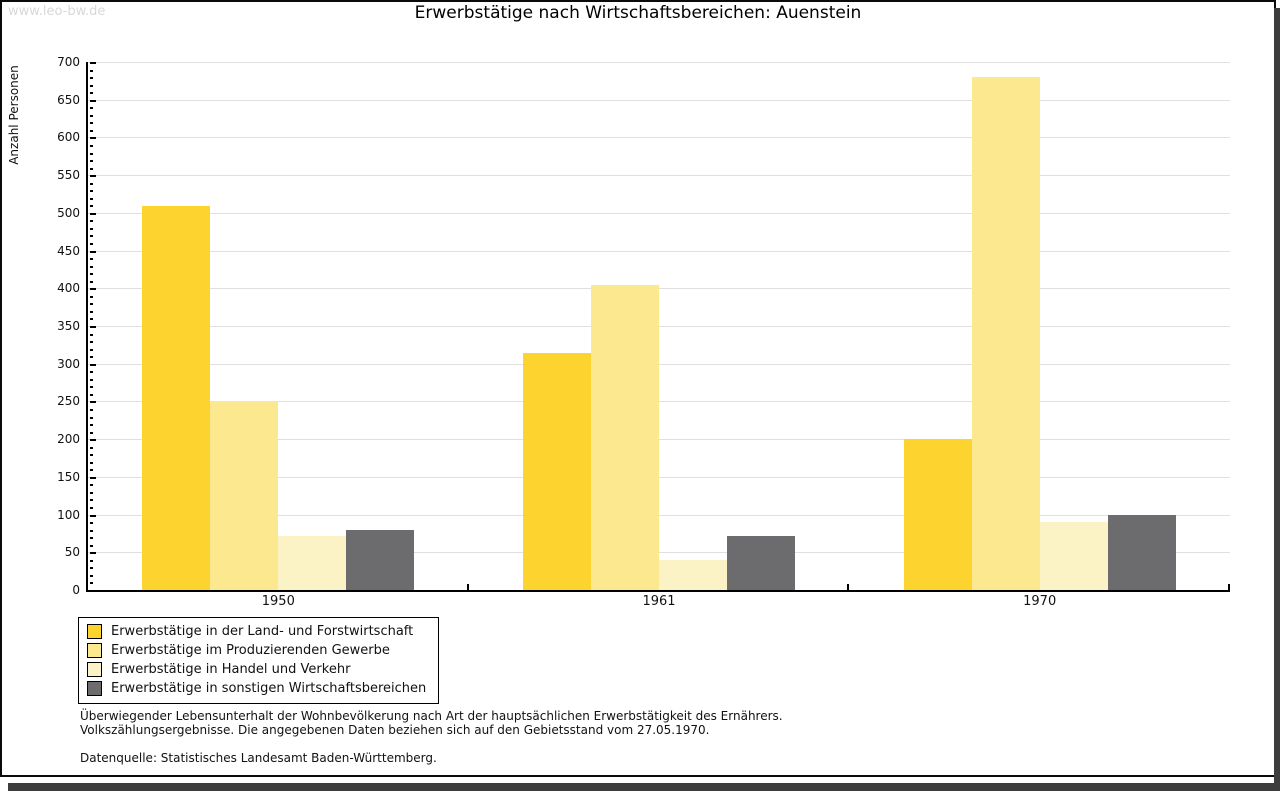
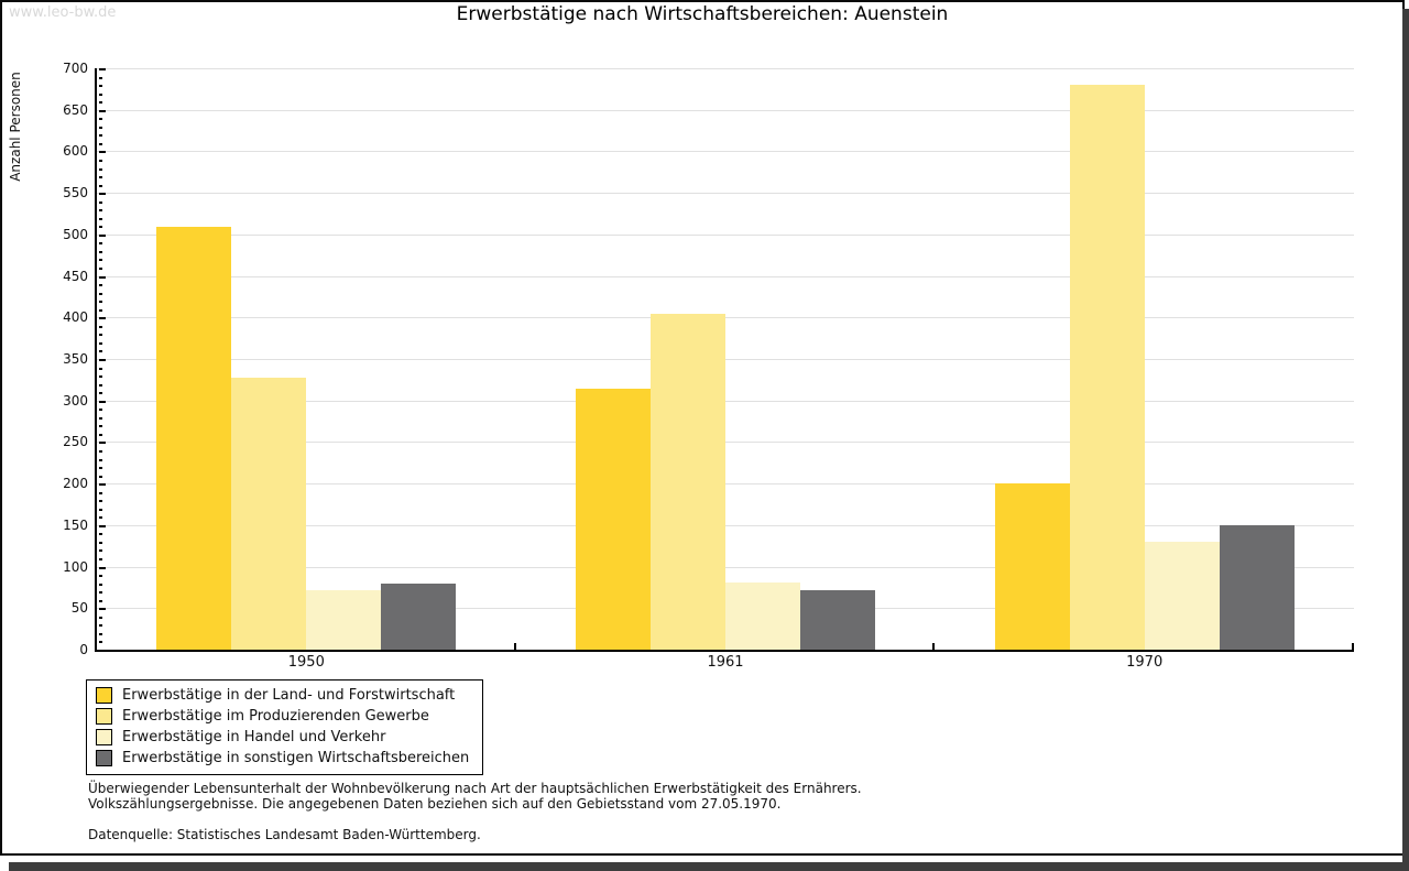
Erwerbstätige im Produzierenden Gewerbe/1950: 250 -> 330
Erwerbstätige in Handel und Verkehr/1961: 40 -> 80
Erwerbstätige in Handel und Verkehr/1970: 90 -> 130
Erwerbstätige in sonstigen Wirtschaftsbereichen/1970: 100 -> 150
